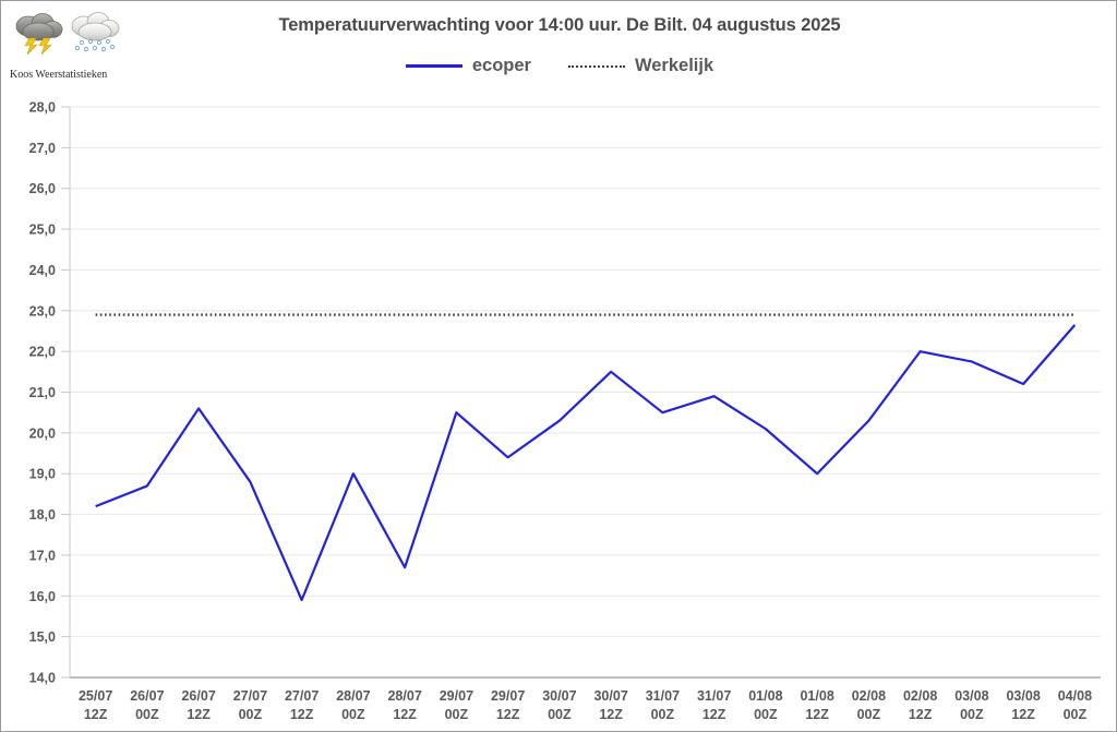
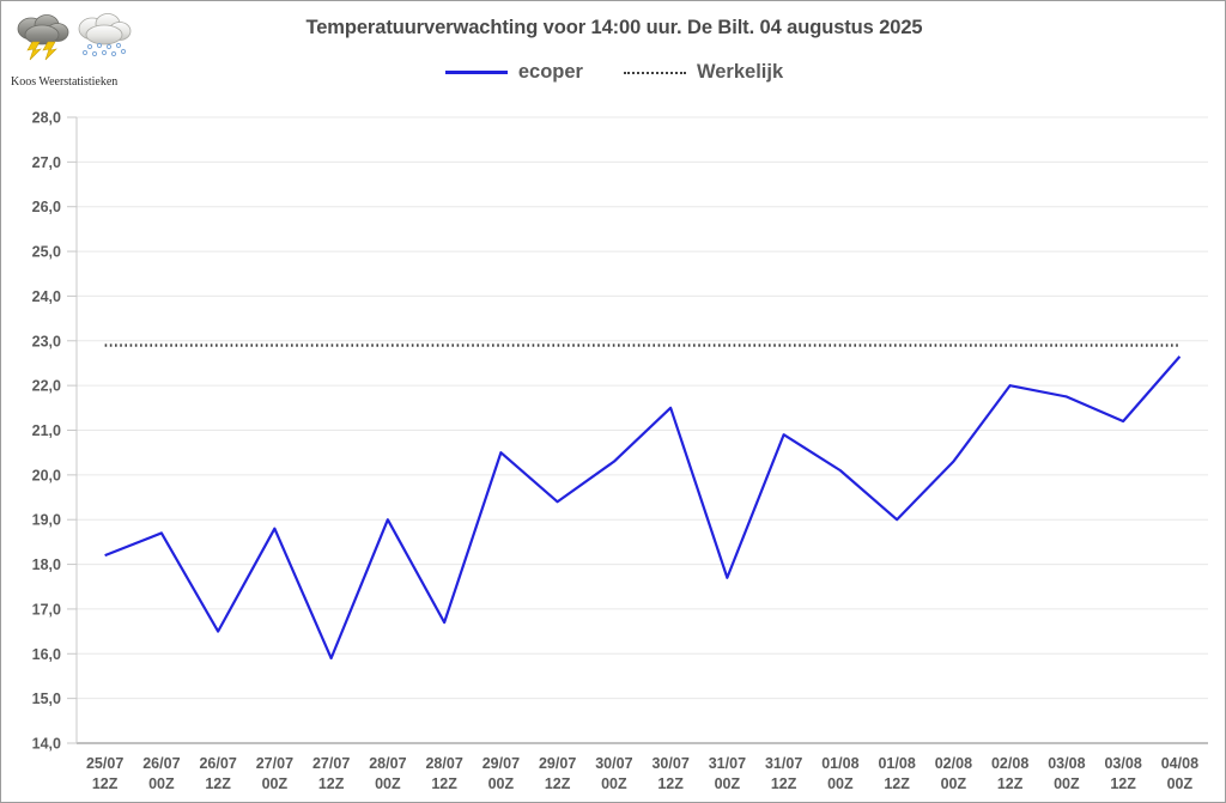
ecoper/26/07 12Z: 20,6 -> 16,5
ecoper/31/07 00Z: 20,5 -> 17,7
